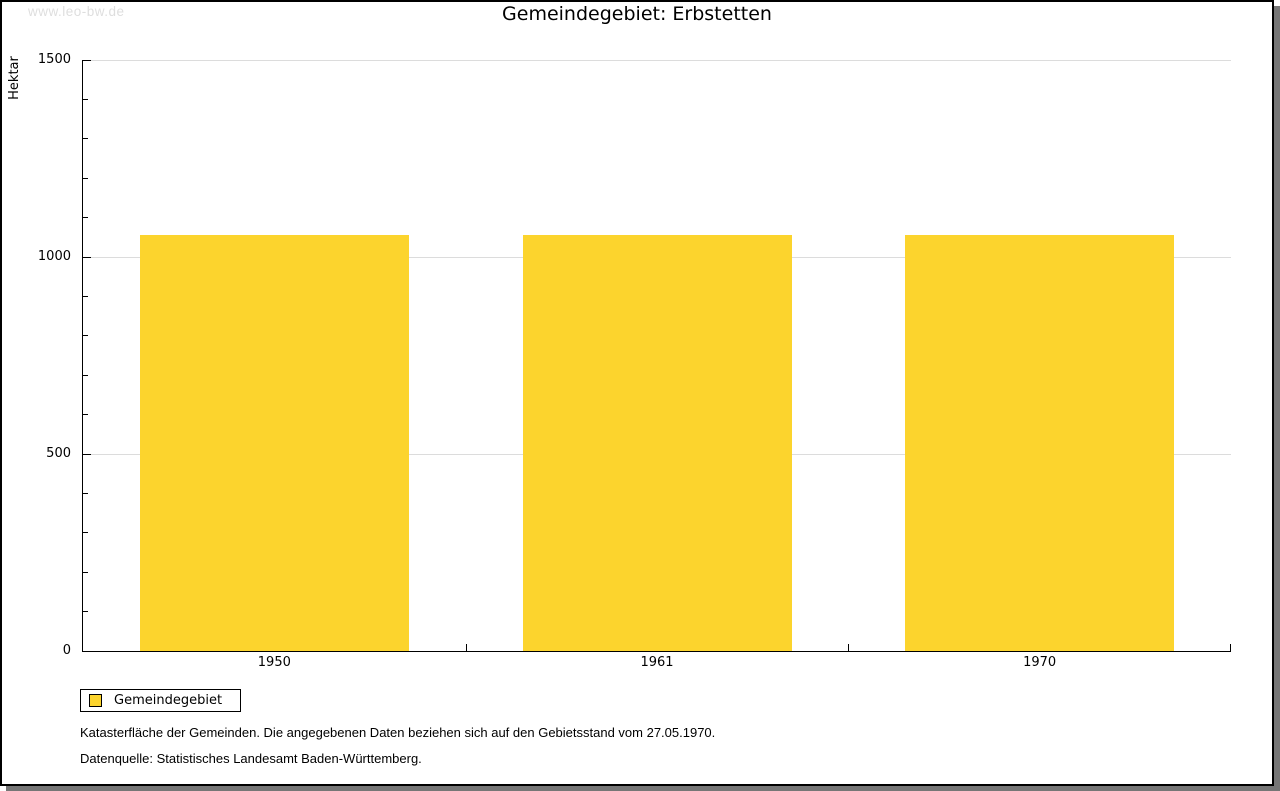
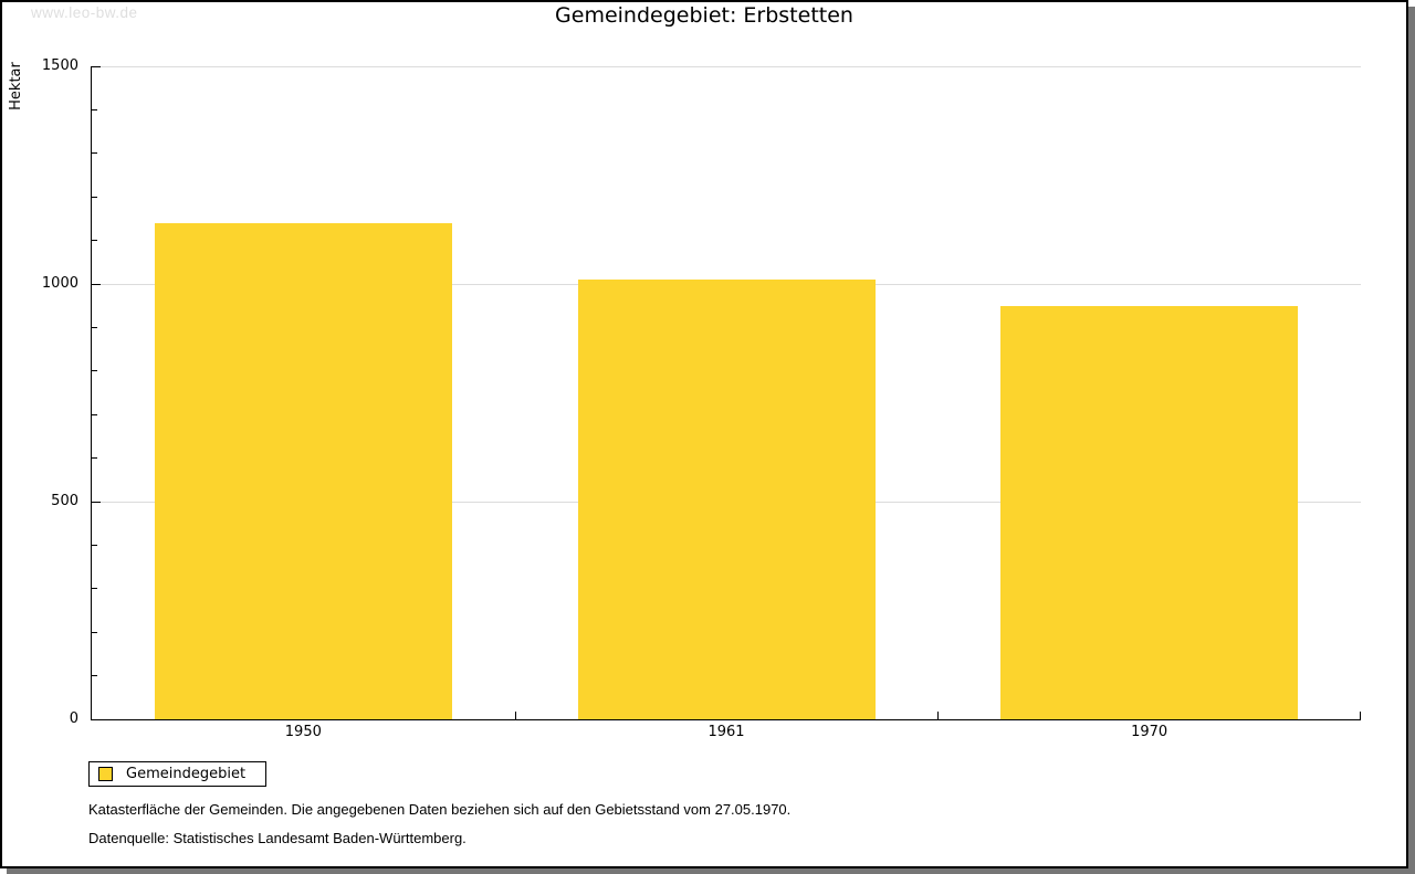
1950: 1060 -> 1140
1961: 1060 -> 1010
1970: 1060 -> 950
